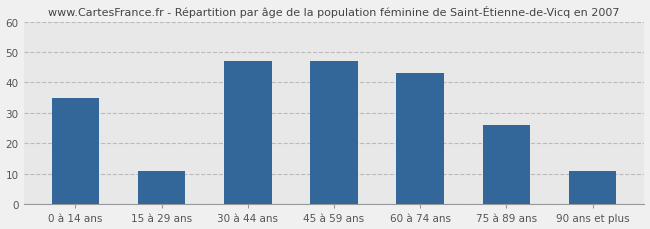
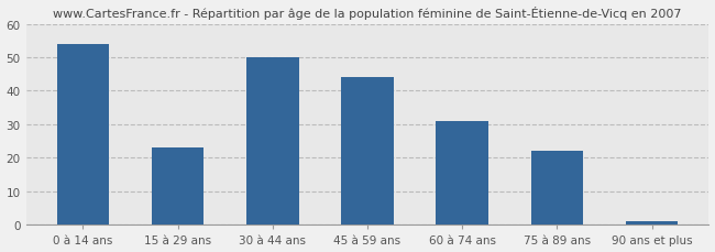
0 à 14 ans: 35 -> 54
15 à 29 ans: 11 -> 23
30 à 44 ans: 47 -> 50
45 à 59 ans: 47 -> 44
60 à 74 ans: 43 -> 31
75 à 89 ans: 26 -> 22
90 ans et plus: 11 -> 1
